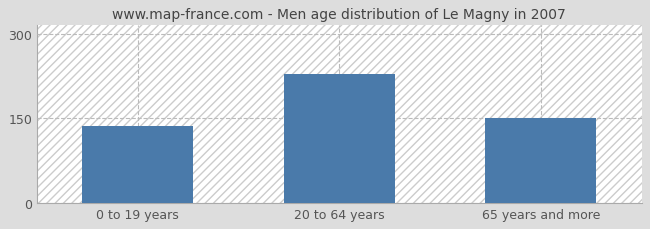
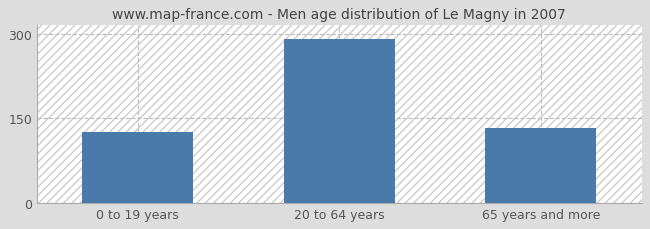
0 to 19 years: 136 -> 125
20 to 64 years: 228 -> 290
65 years and more: 150 -> 133
